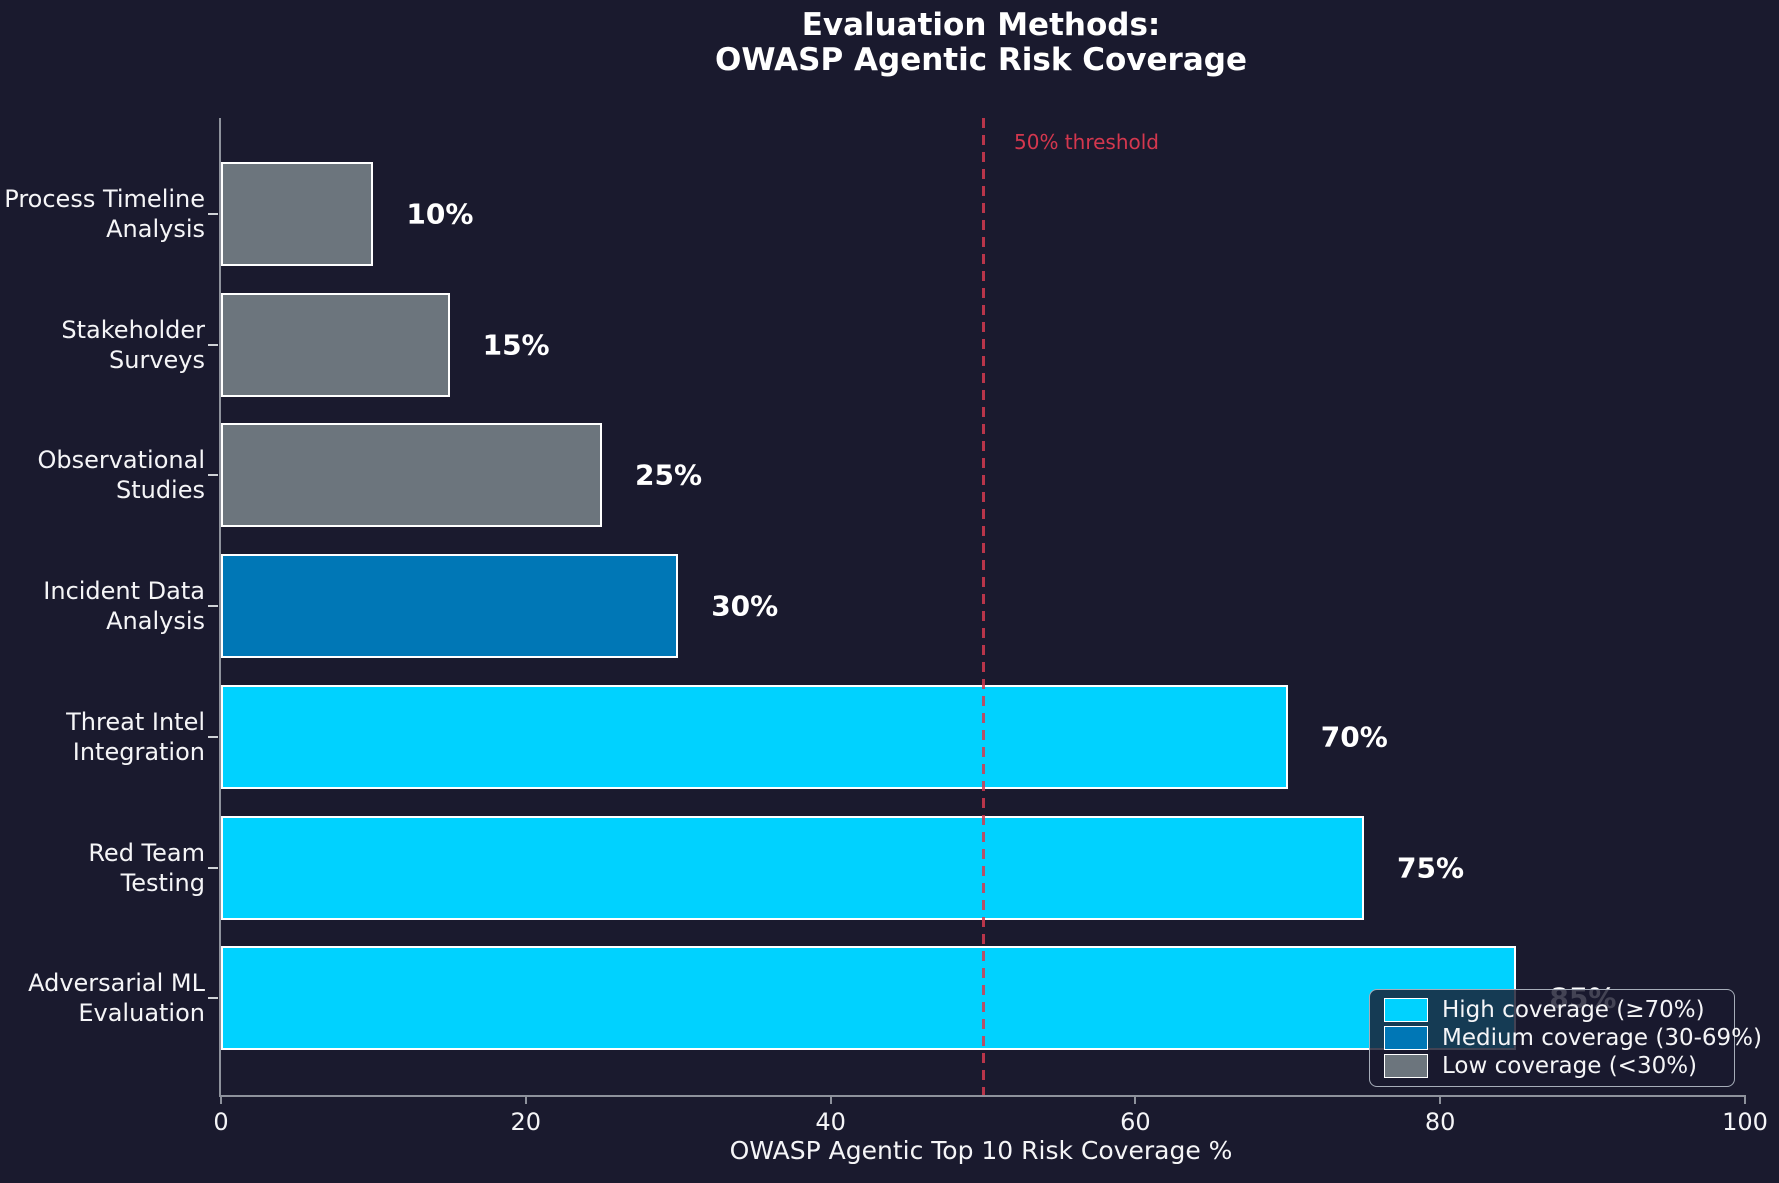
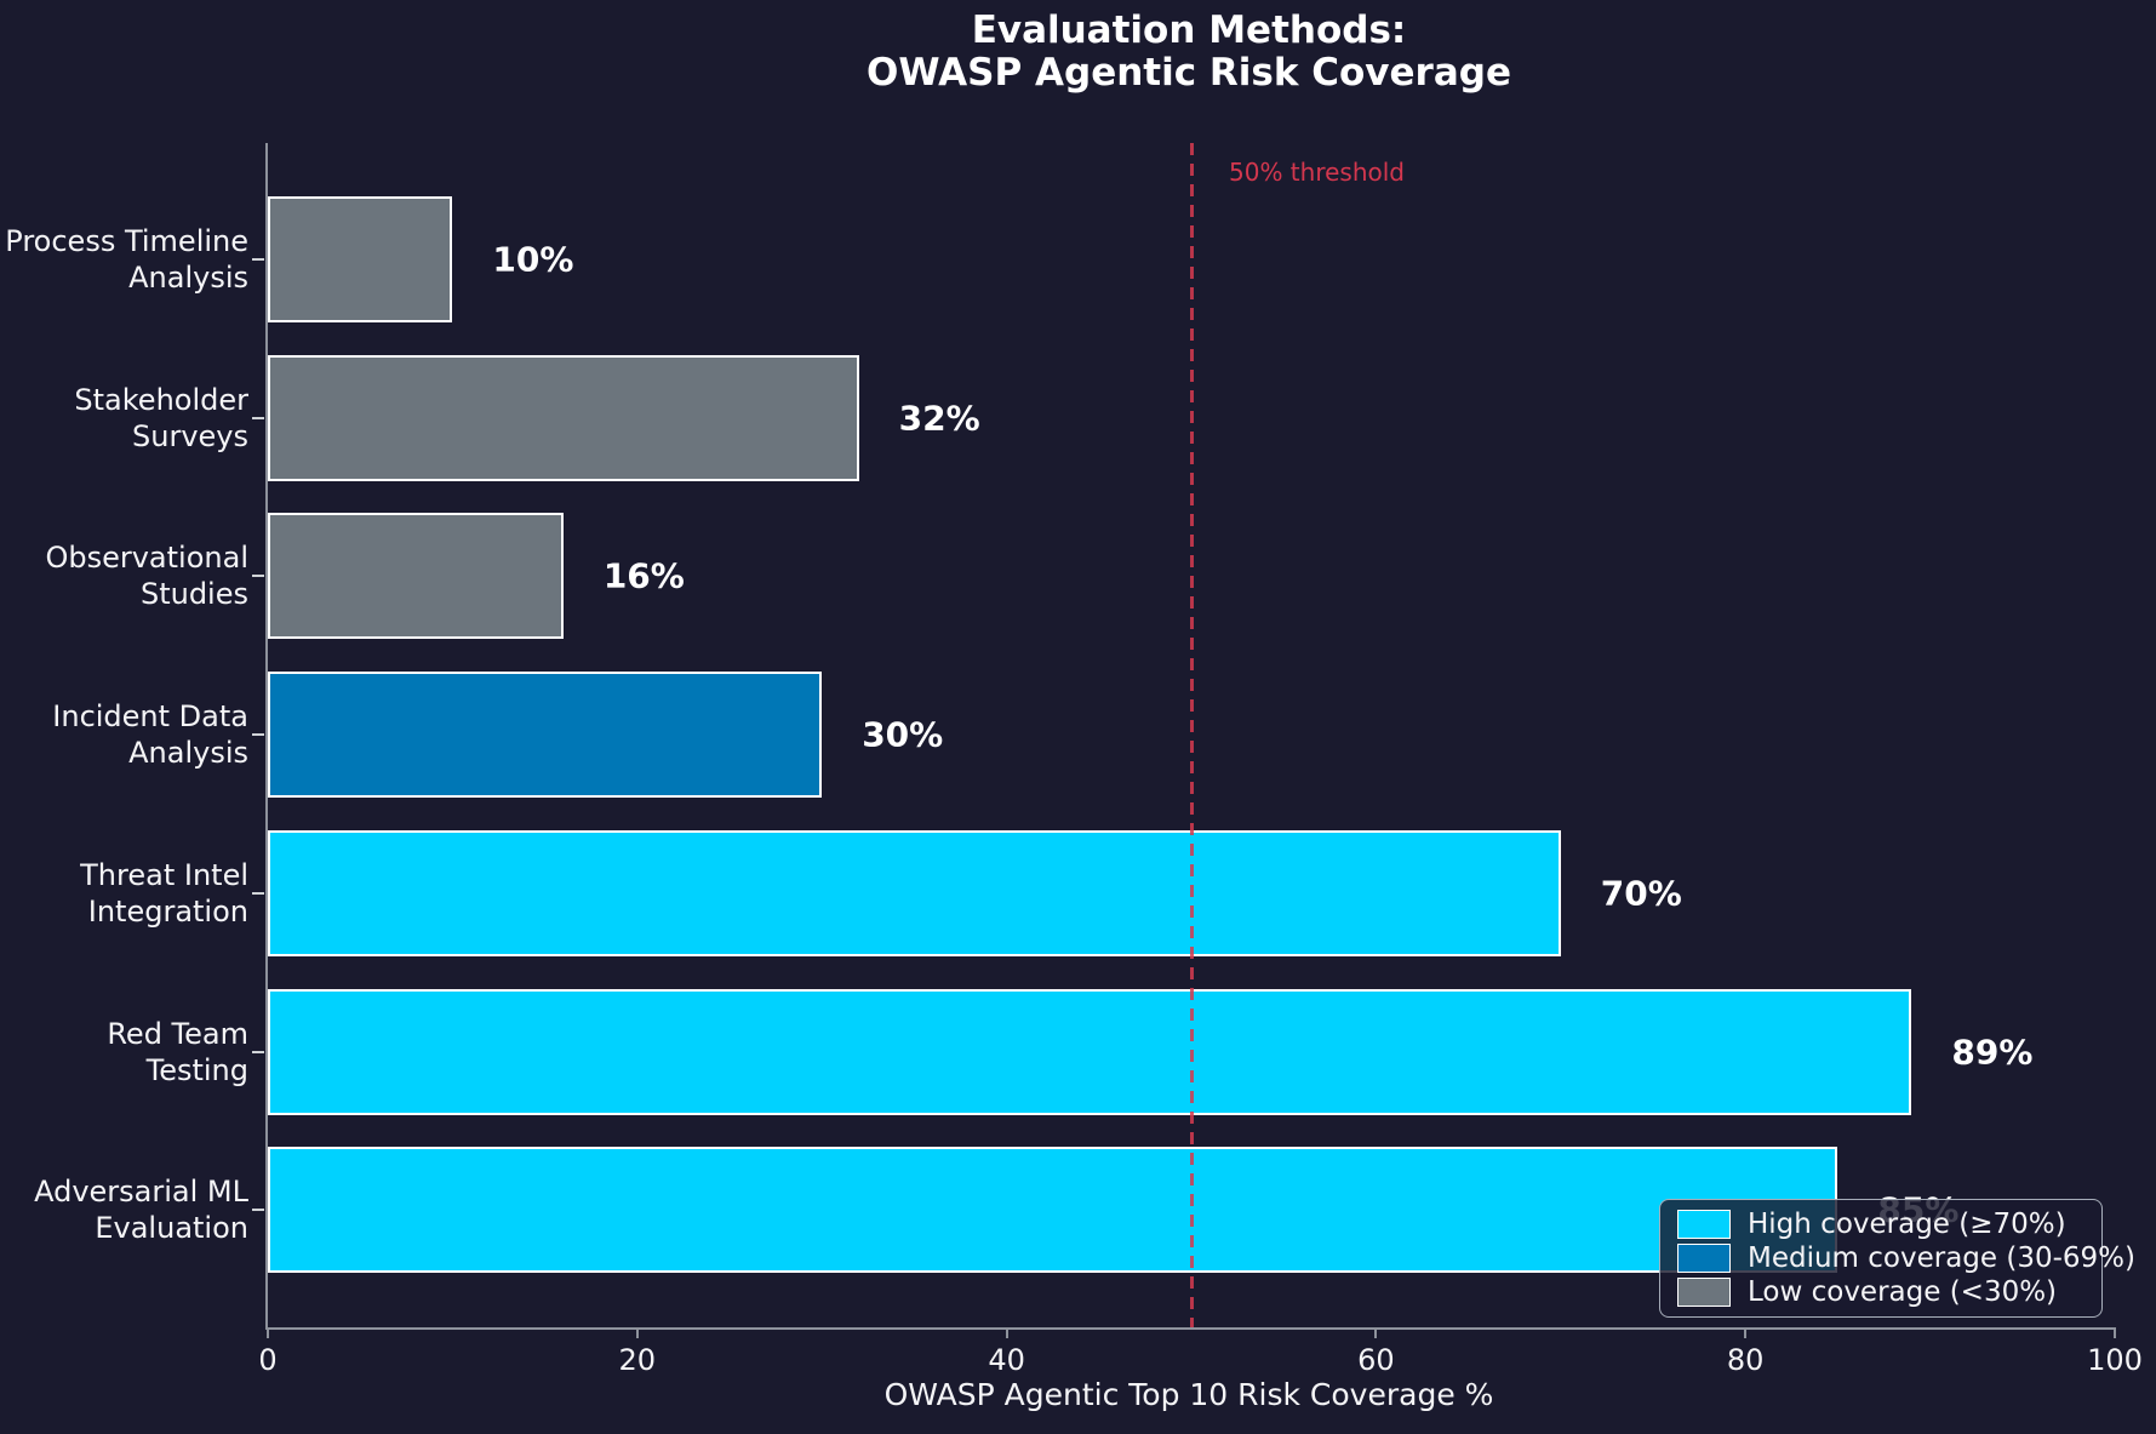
Stakeholder Surveys: 15% -> 32%
Observational Studies: 25% -> 16%
Red Team Testing: 75% -> 89%
